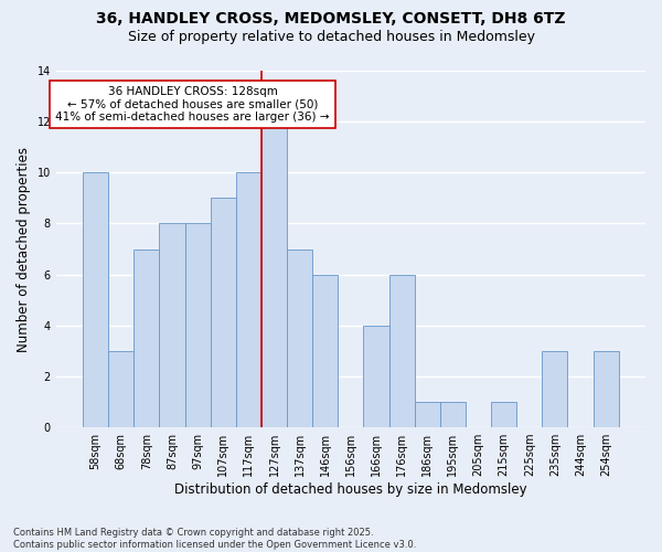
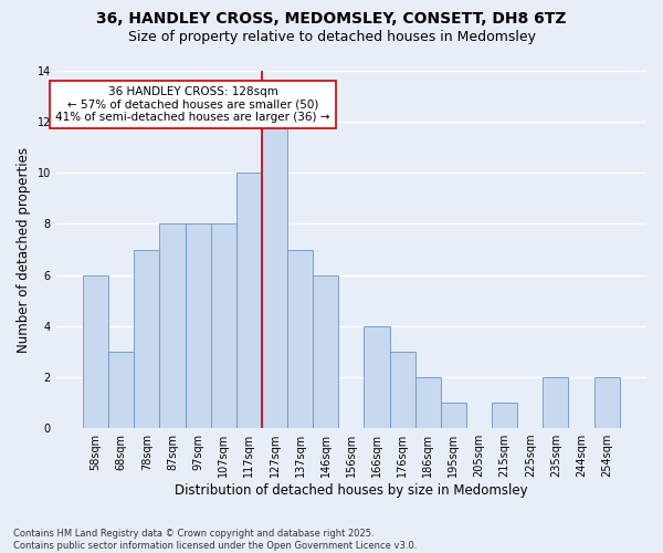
58sqm: 10 -> 6
107sqm: 9 -> 8
176sqm: 6 -> 3
186sqm: 1 -> 2
235sqm: 3 -> 2
254sqm: 3 -> 2
